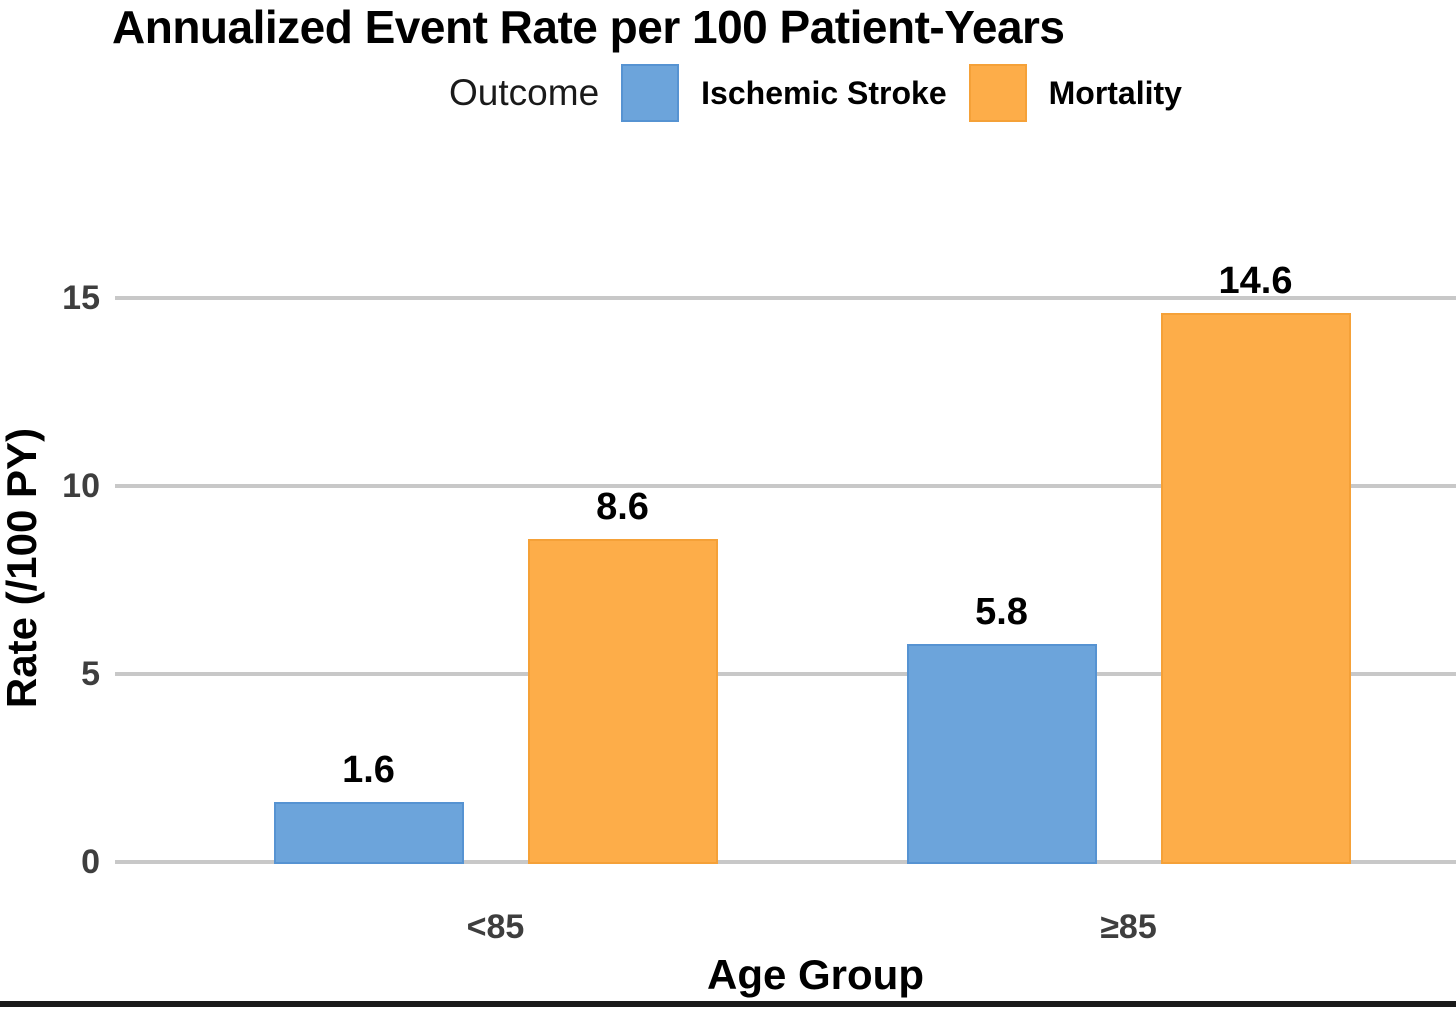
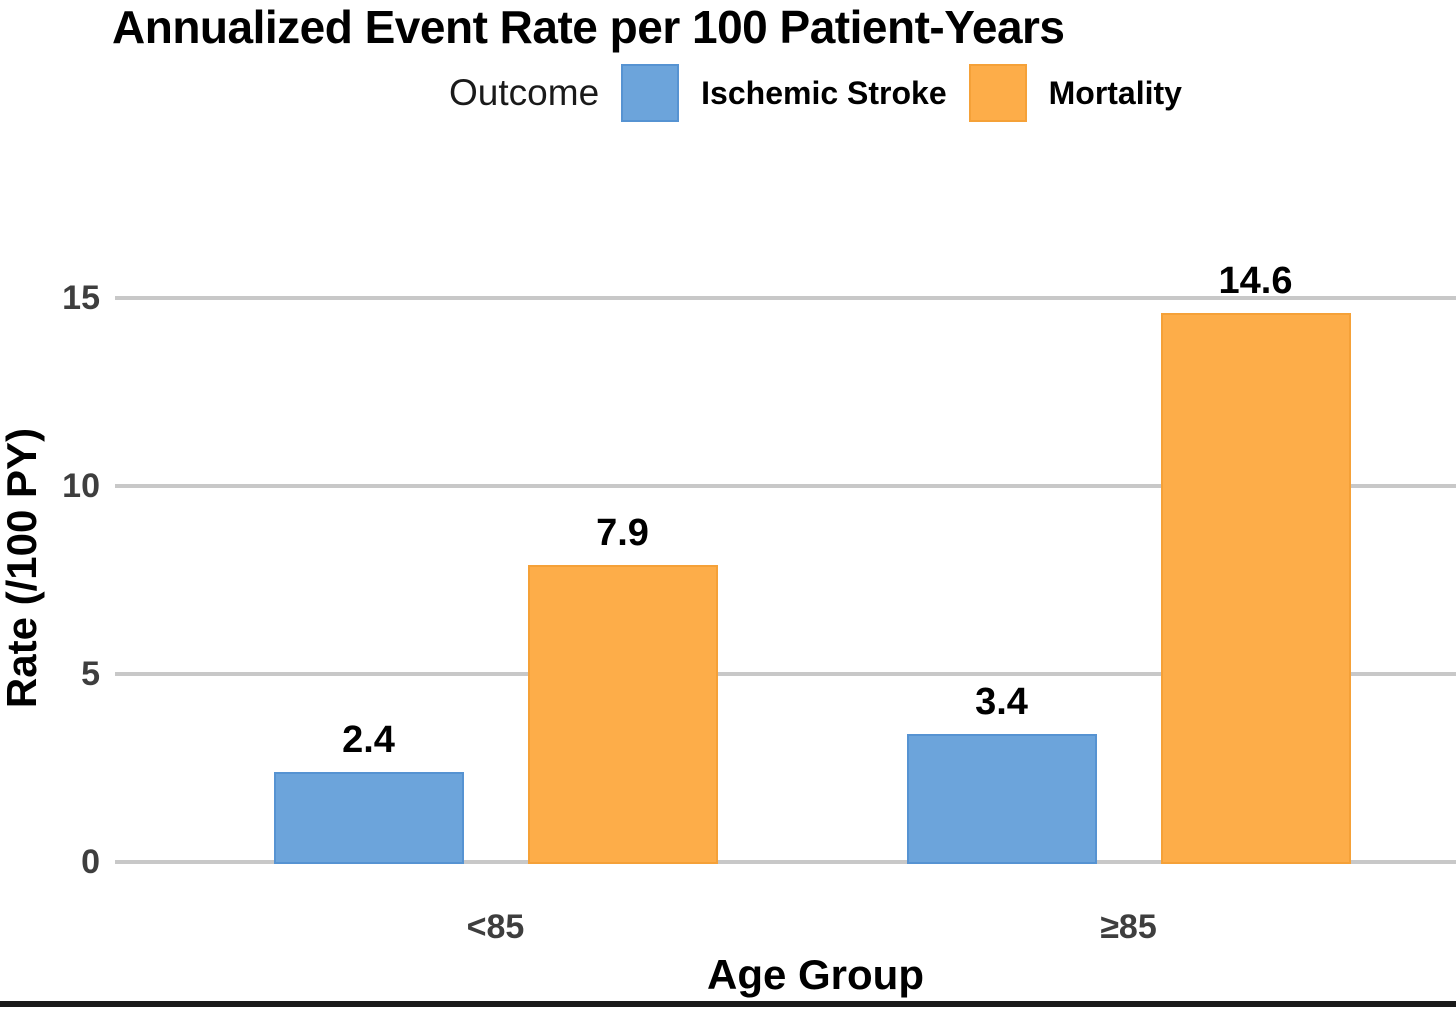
Ischemic Stroke/<85: 1.6 -> 2.4
Mortality/<85: 8.6 -> 7.9
Ischemic Stroke/≥85: 5.8 -> 3.4
